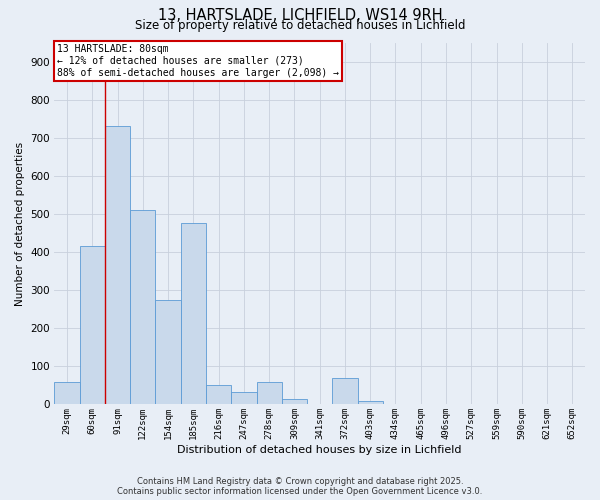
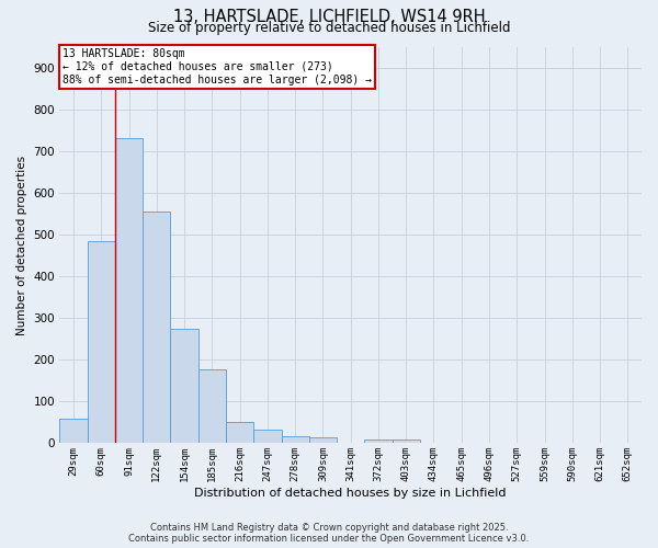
60sqm: 415 -> 485
122sqm: 510 -> 555
185sqm: 475 -> 178
278sqm: 60 -> 18
372sqm: 70 -> 8
